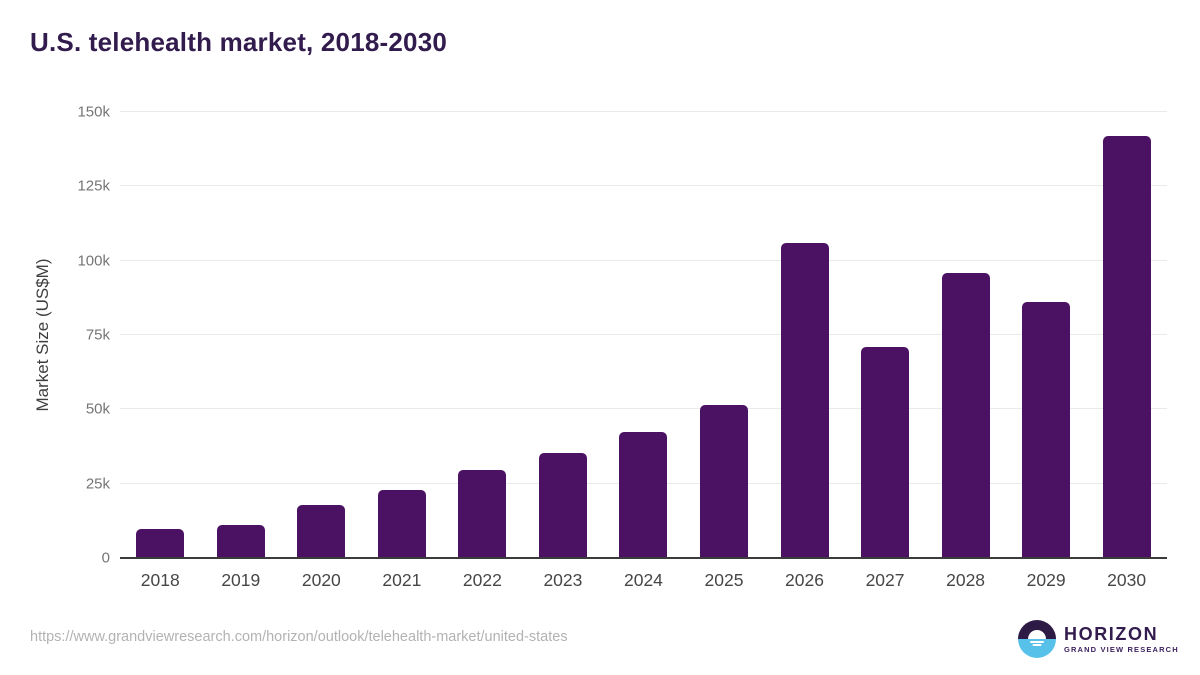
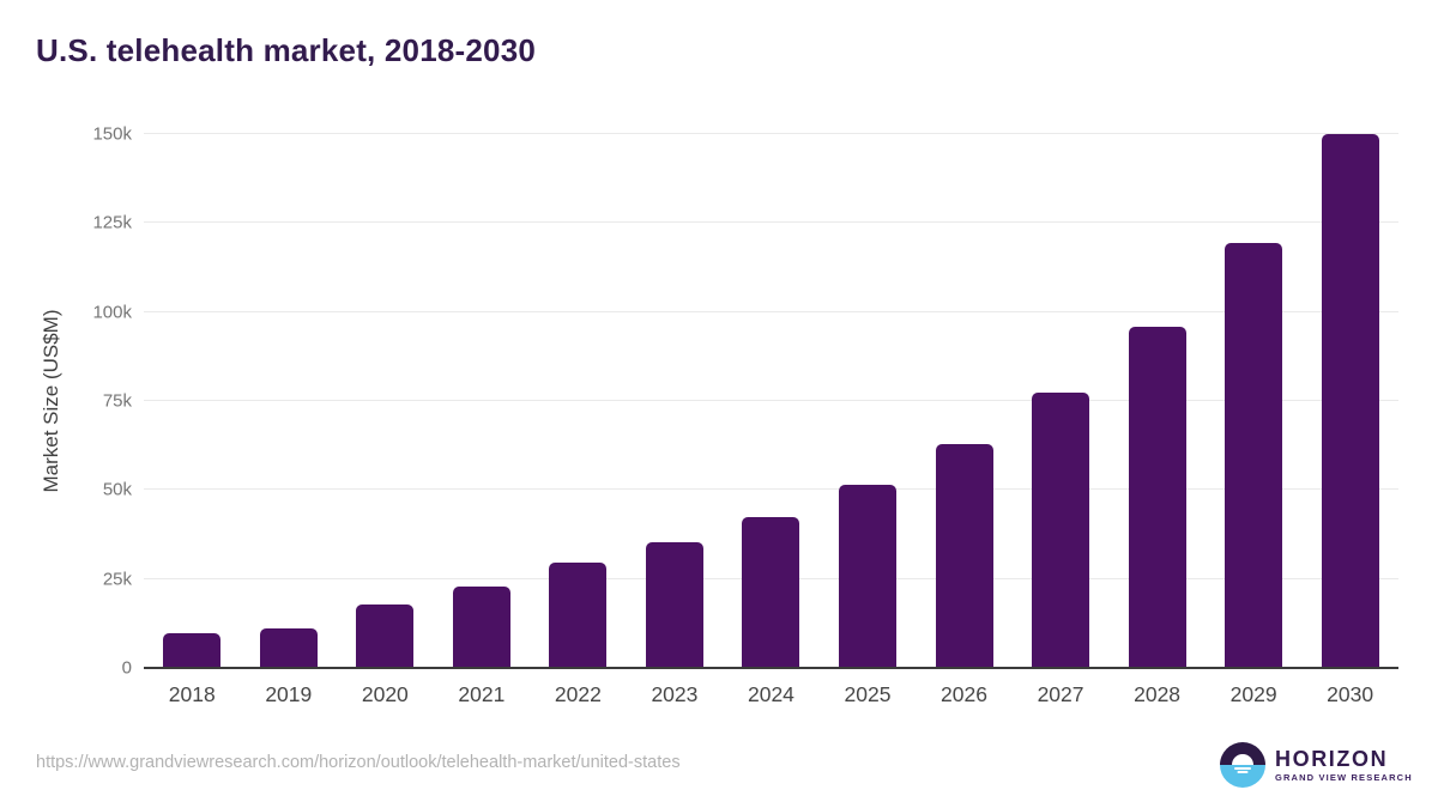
2026: 106k -> 63k
2027: 71k -> 77k
2029: 86k -> 119k
2030: 142k -> 150k
